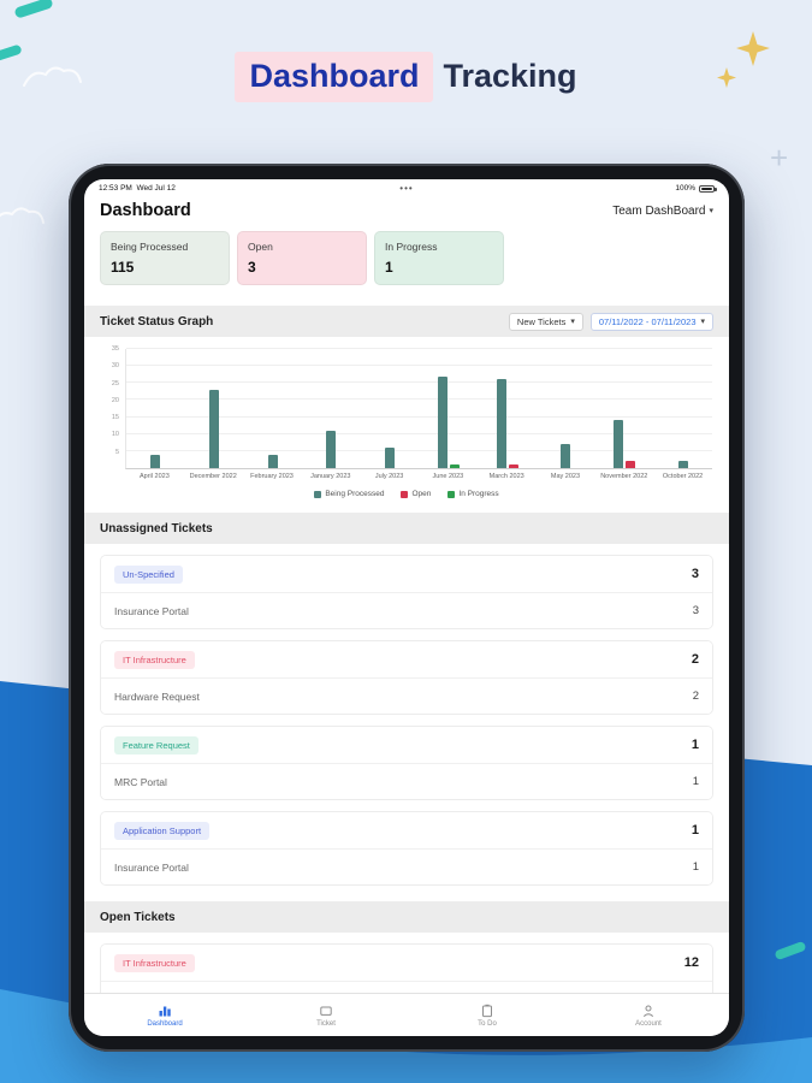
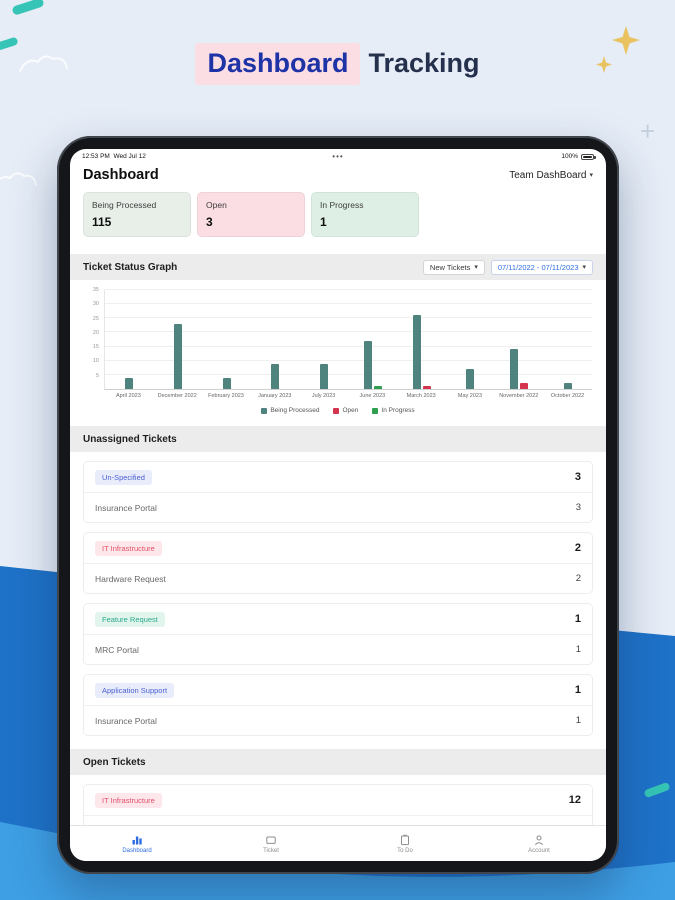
Being Processed/January 2023: 11 -> 9
Being Processed/July 2023: 6 -> 9
Being Processed/June 2023: 27 -> 17
